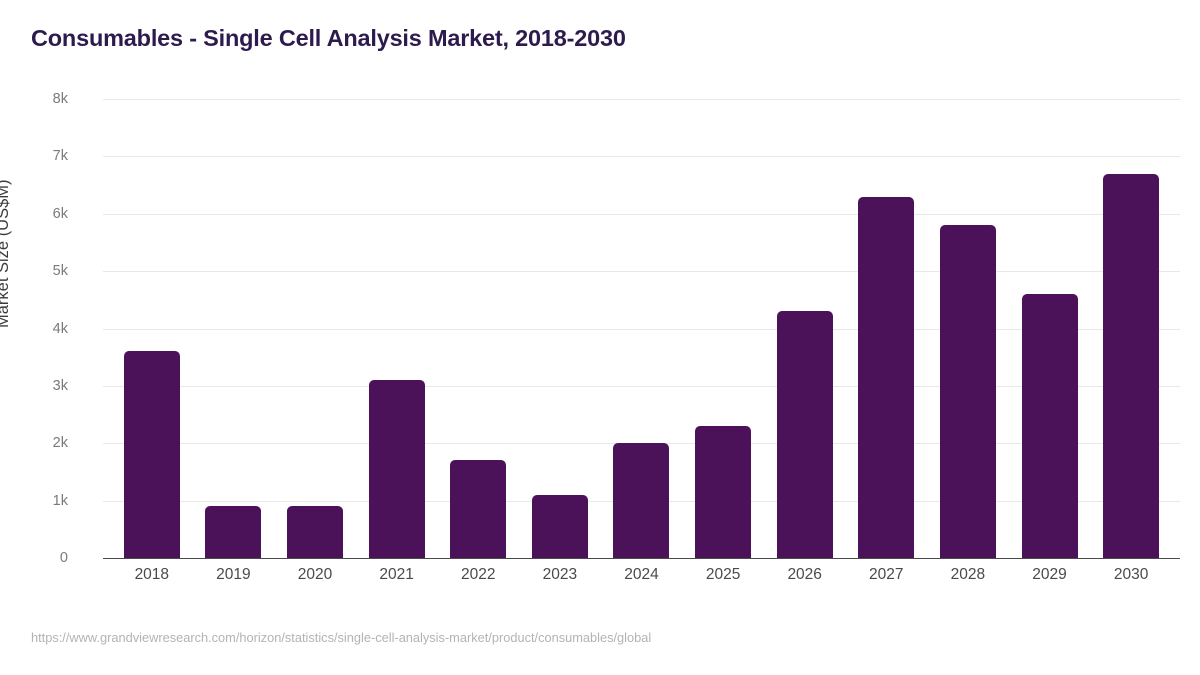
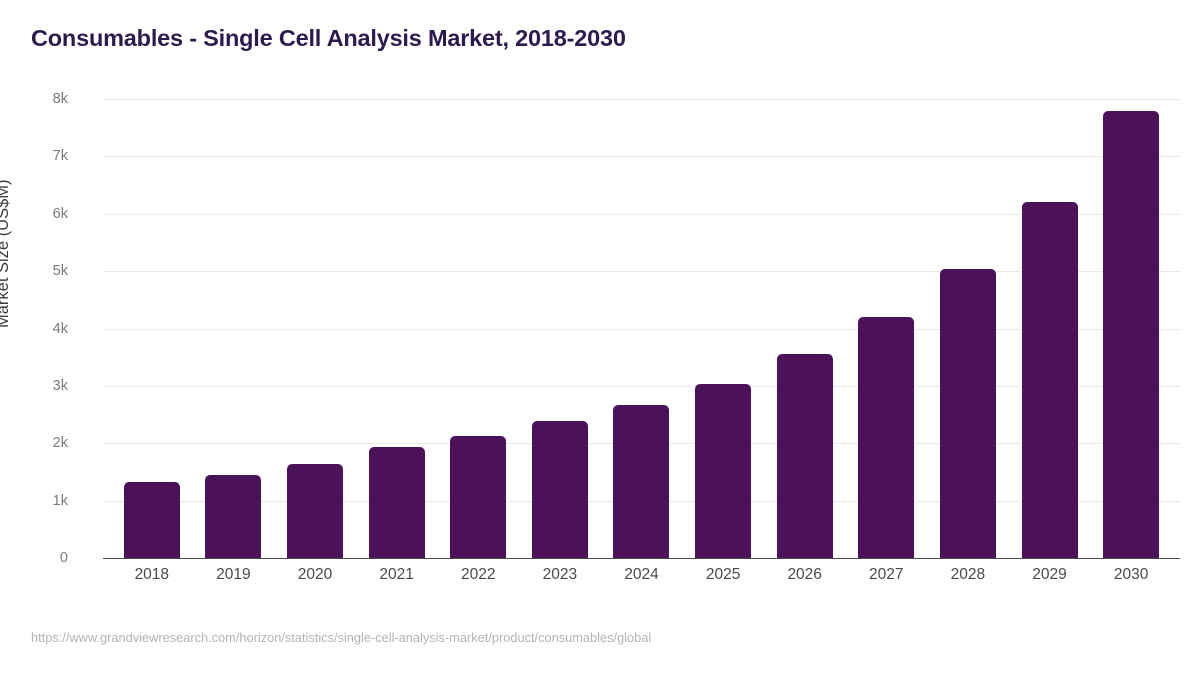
2018: 3.6k -> 1.3k
2019: 0.9k -> 1.4k
2020: 0.9k -> 1.6k
2021: 3.1k -> 1.9k
2022: 1.7k -> 2.1k
2023: 1.1k -> 2.4k
2024: 2.0k -> 2.7k
2025: 2.3k -> 3.0k
2026: 4.3k -> 3.6k
2027: 6.3k -> 4.2k
2028: 5.8k -> 5.0k
2029: 4.6k -> 6.2k
2030: 6.7k -> 7.8k
